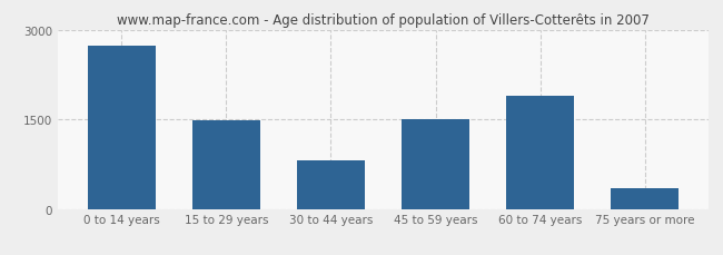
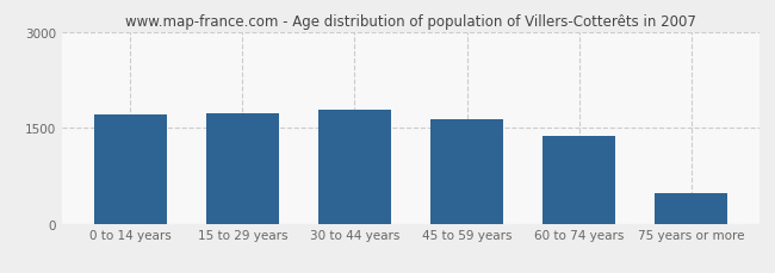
0 to 14 years: 2740 -> 1710
15 to 29 years: 1480 -> 1720
30 to 44 years: 820 -> 1780
45 to 59 years: 1500 -> 1640
60 to 74 years: 1900 -> 1370
75 years or more: 340 -> 480
